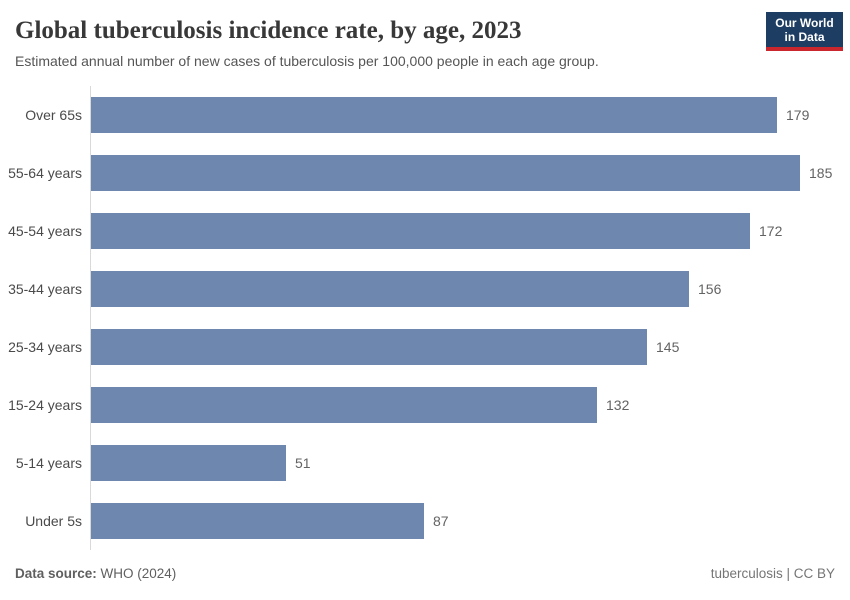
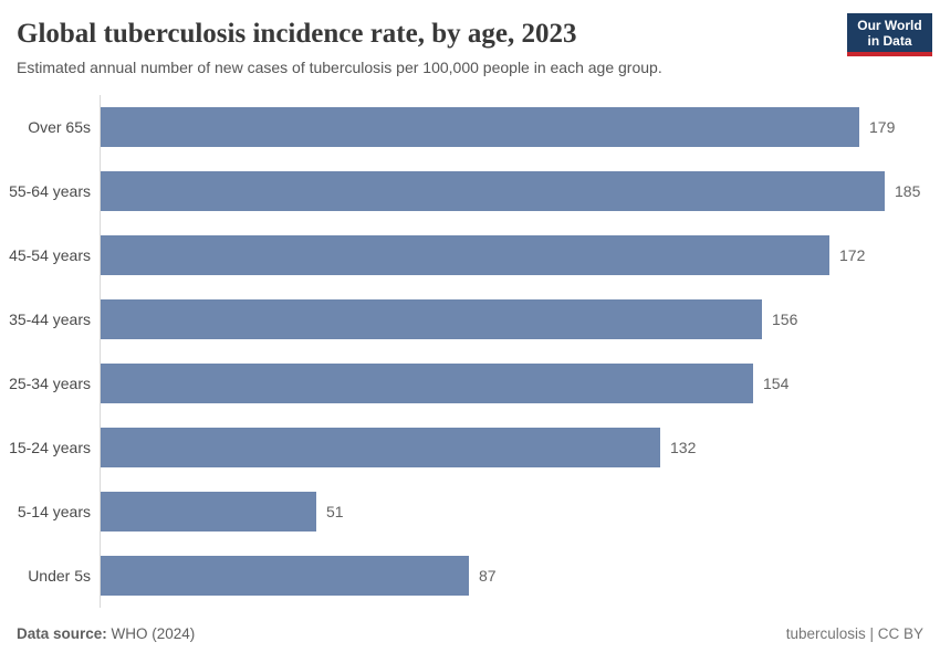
25-34 years: 145 -> 154
